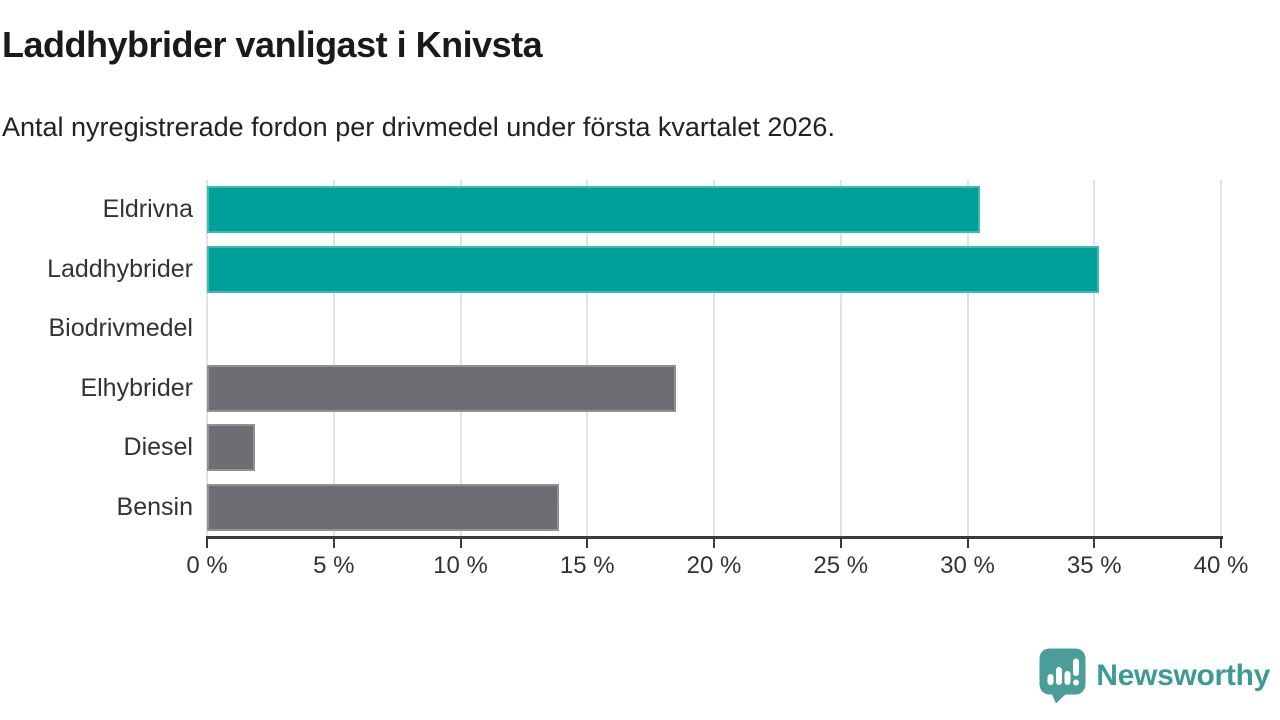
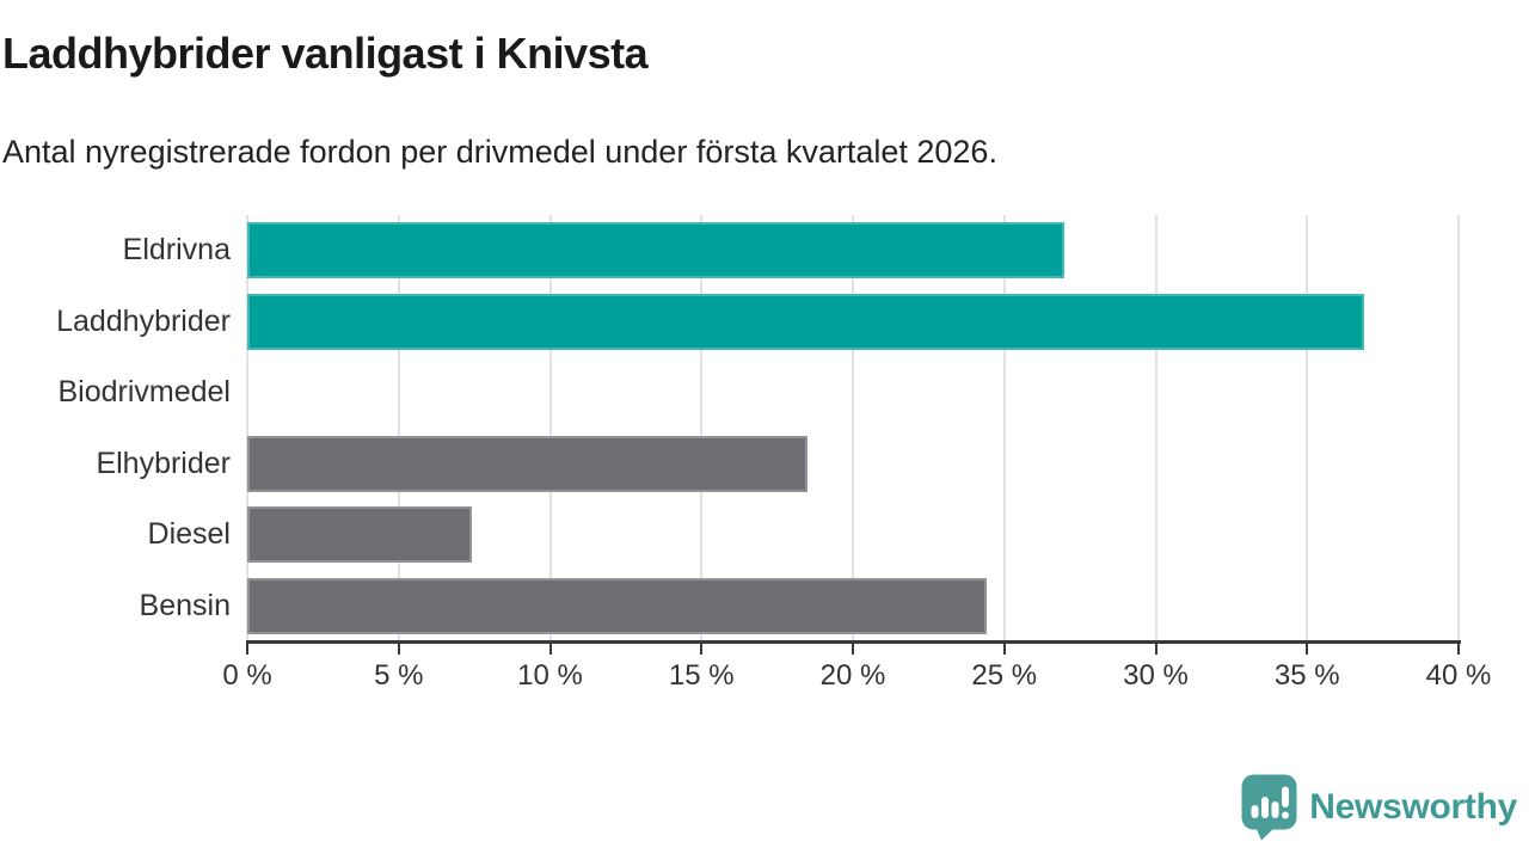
Eldrivna: 30.5% -> 27.0%
Laddhybrider: 35.2% -> 36.9%
Diesel: 1.9% -> 7.4%
Bensin: 13.9% -> 24.4%
